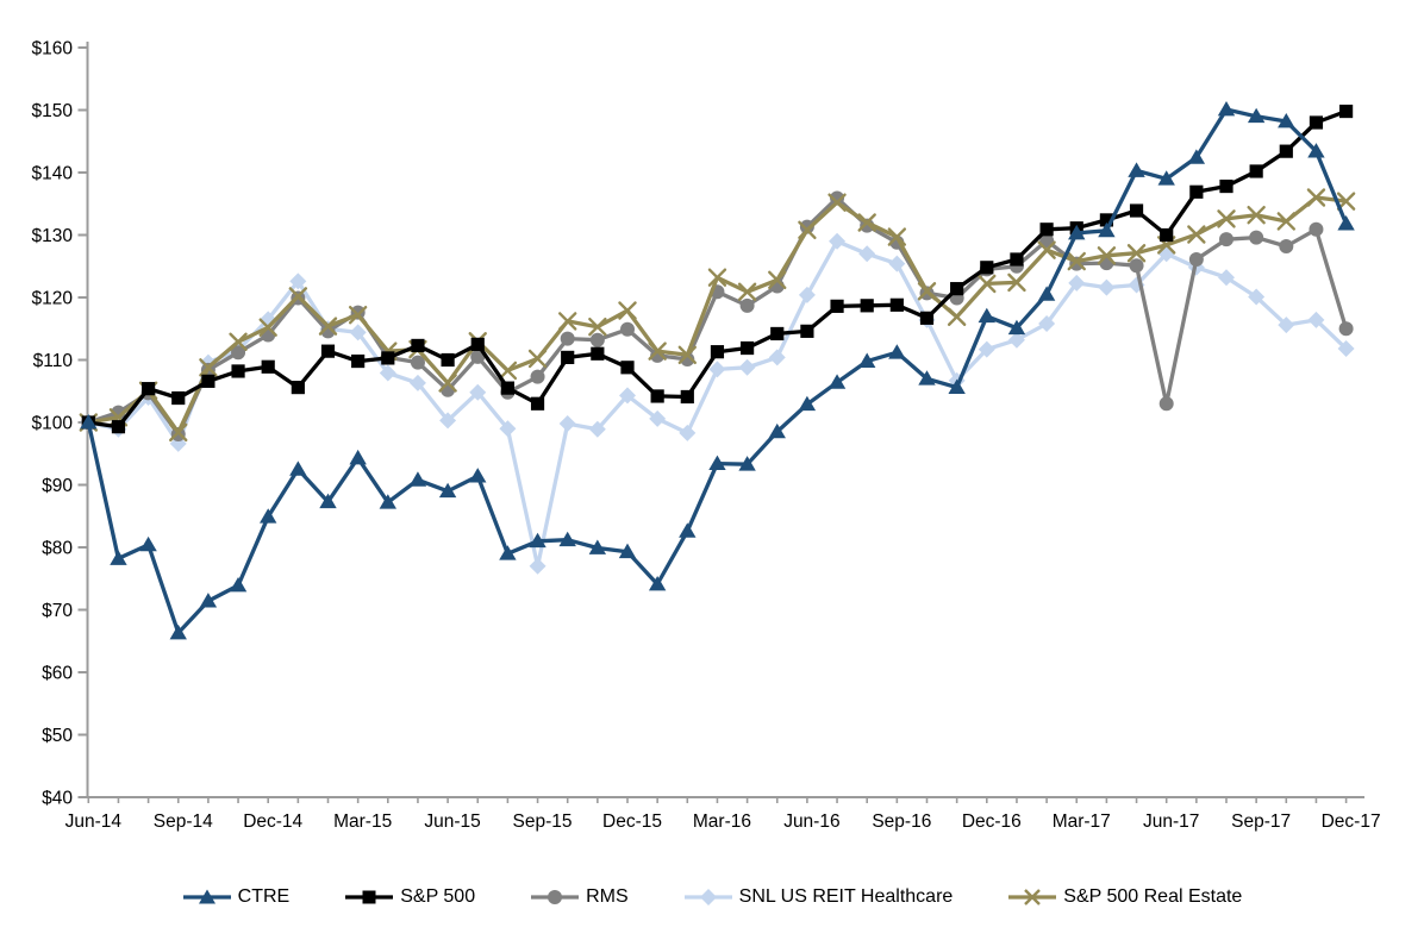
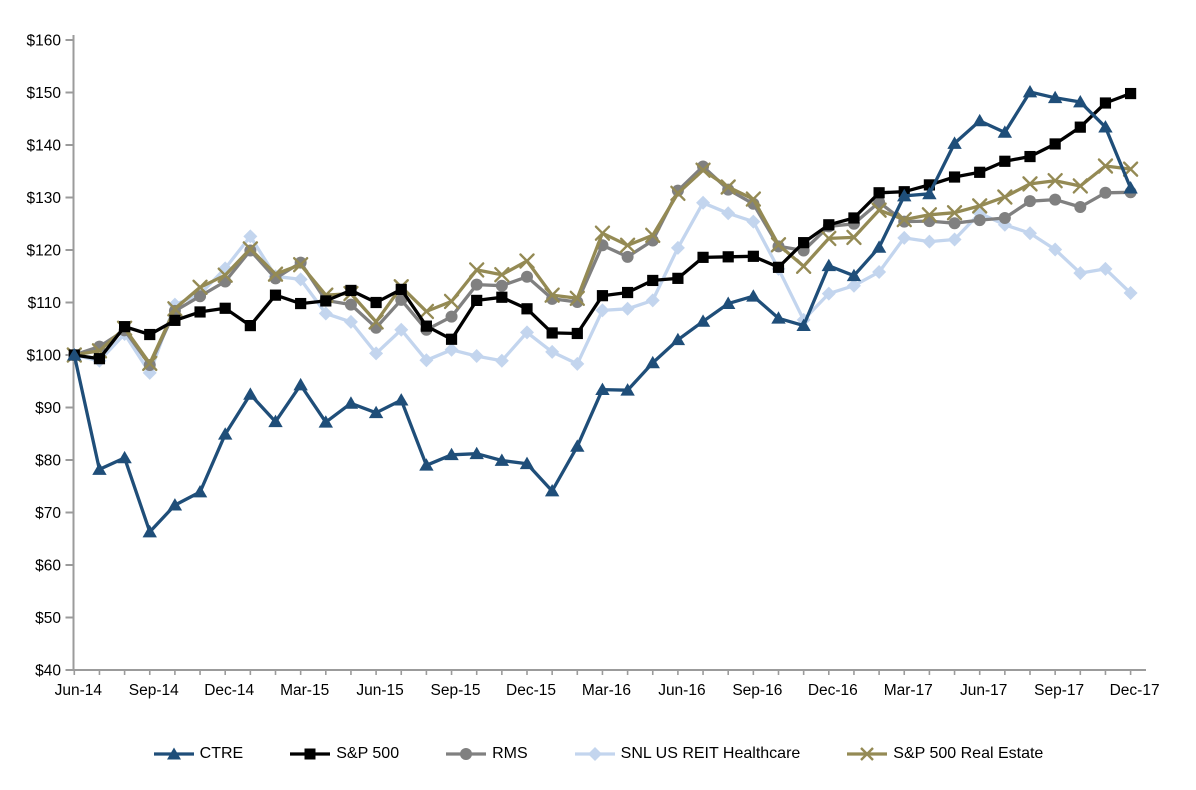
SNL US REIT Healthcare/Sep-15: $77 -> $101
CTRE/Jun-17: $139 -> $145
S&P 500/Jun-17: $130 -> $135
RMS/Jun-17: $103 -> $126
RMS/Dec-17: $115 -> $131
